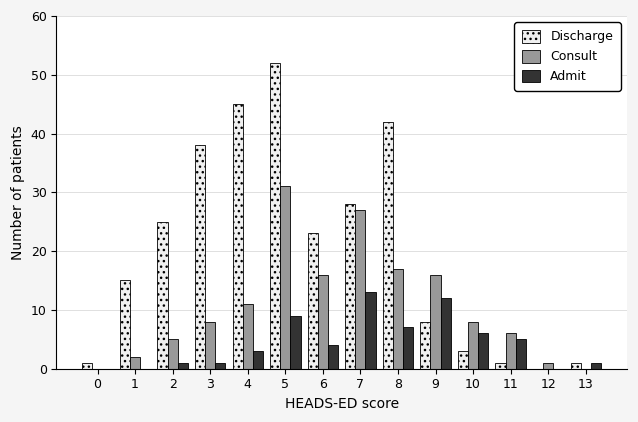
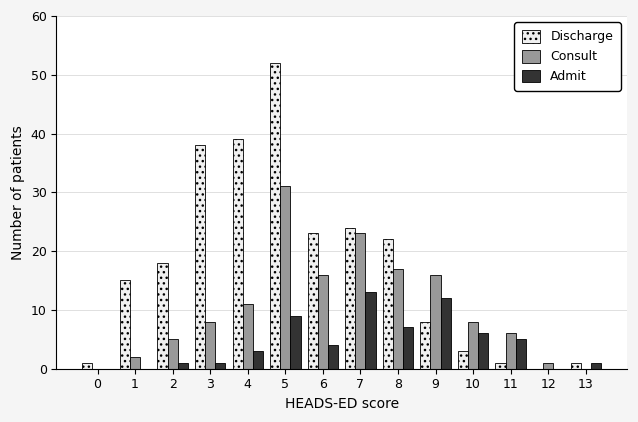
Discharge/2: 25 -> 18
Discharge/4: 45 -> 39
Discharge/7: 28 -> 24
Consult/7: 27 -> 23
Discharge/8: 42 -> 22
